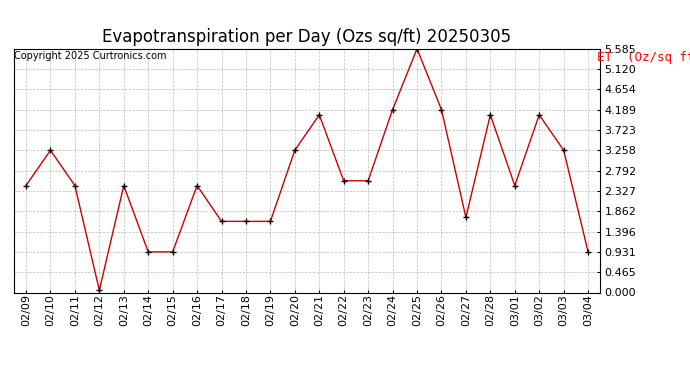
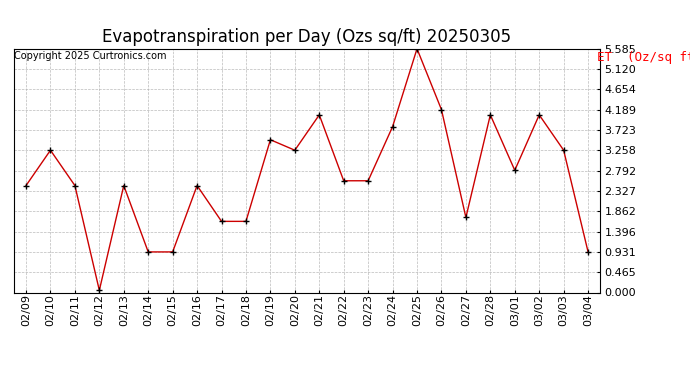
02/19: 1.63 -> 3.50
02/24: 4.19 -> 3.80
03/01: 2.45 -> 2.80
